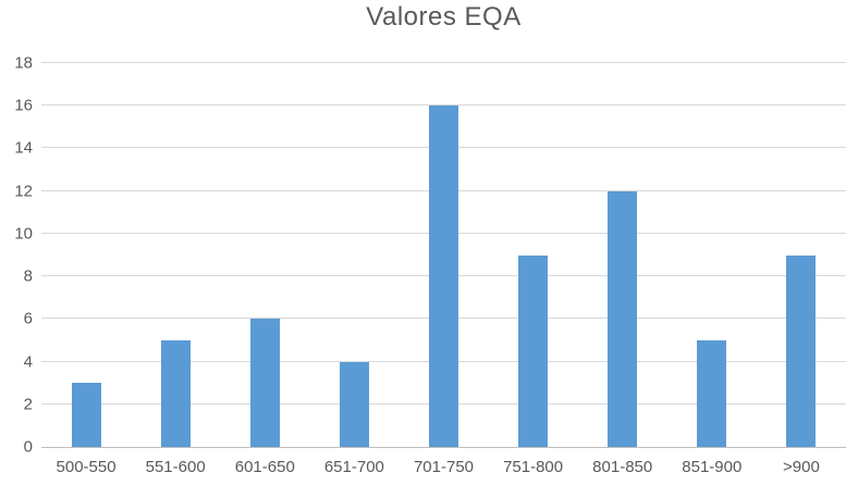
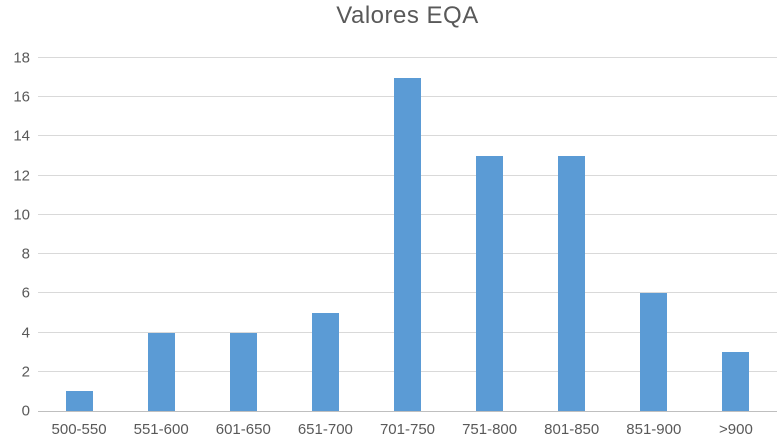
500-550: 3 -> 1
551-600: 5 -> 4
601-650: 6 -> 4
651-700: 4 -> 5
701-750: 16 -> 17
751-800: 9 -> 13
801-850: 12 -> 13
851-900: 5 -> 6
>900: 9 -> 3
